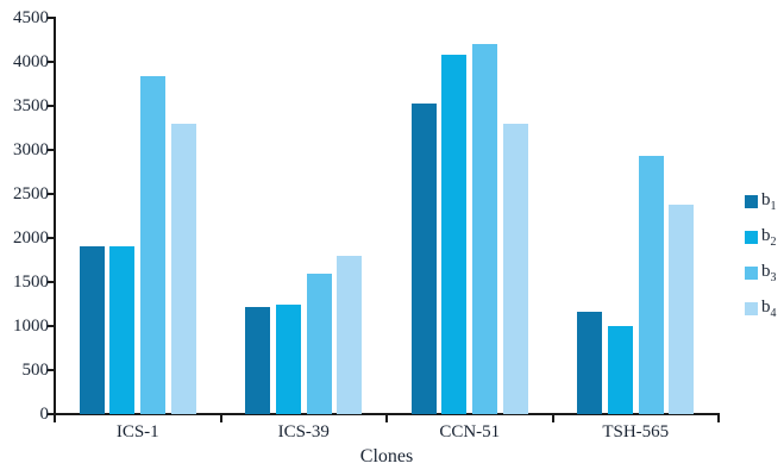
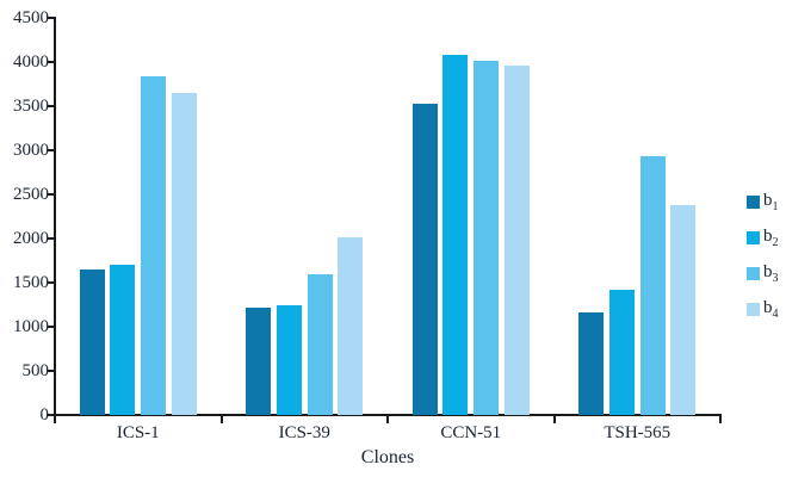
b1/ICS-1: 1900 -> 1600
b2/ICS-1: 1900 -> 1700
b4/ICS-1: 3300 -> 3600
b4/ICS-39: 1800 -> 2000
b3/CCN-51: 4200 -> 4000
b4/CCN-51: 3300 -> 4000
b2/TSH-565: 1000 -> 1400
